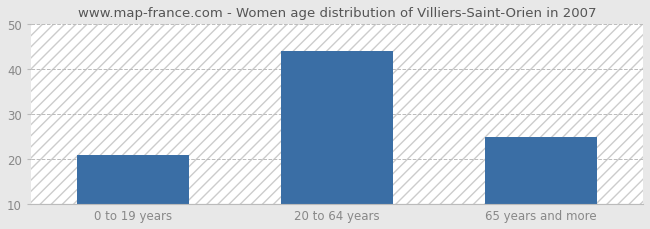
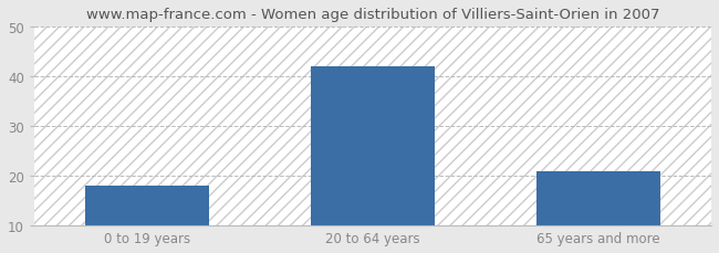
0 to 19 years: 21 -> 18
20 to 64 years: 44 -> 42
65 years and more: 25 -> 21
